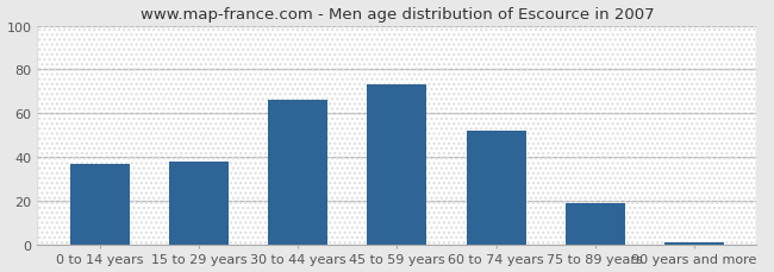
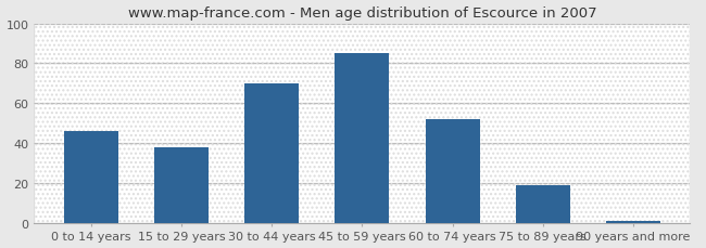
0 to 14 years: 37 -> 46
30 to 44 years: 66 -> 70
45 to 59 years: 73 -> 85
